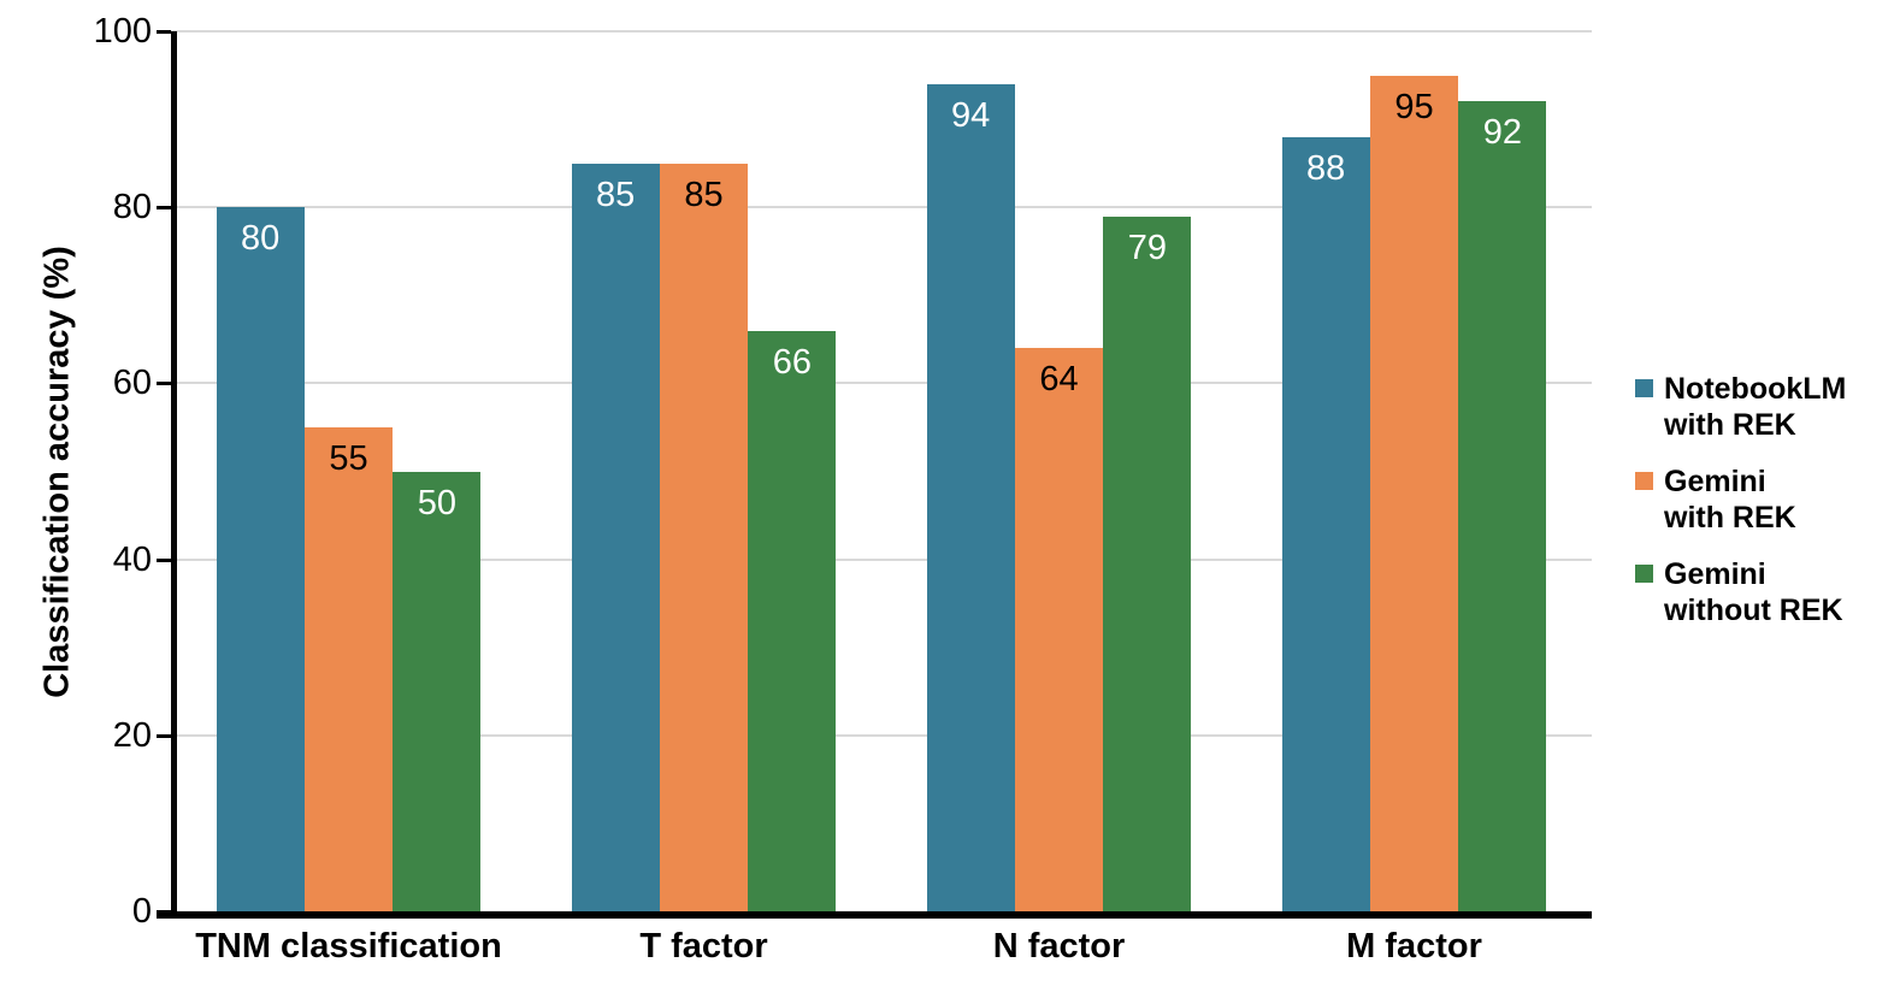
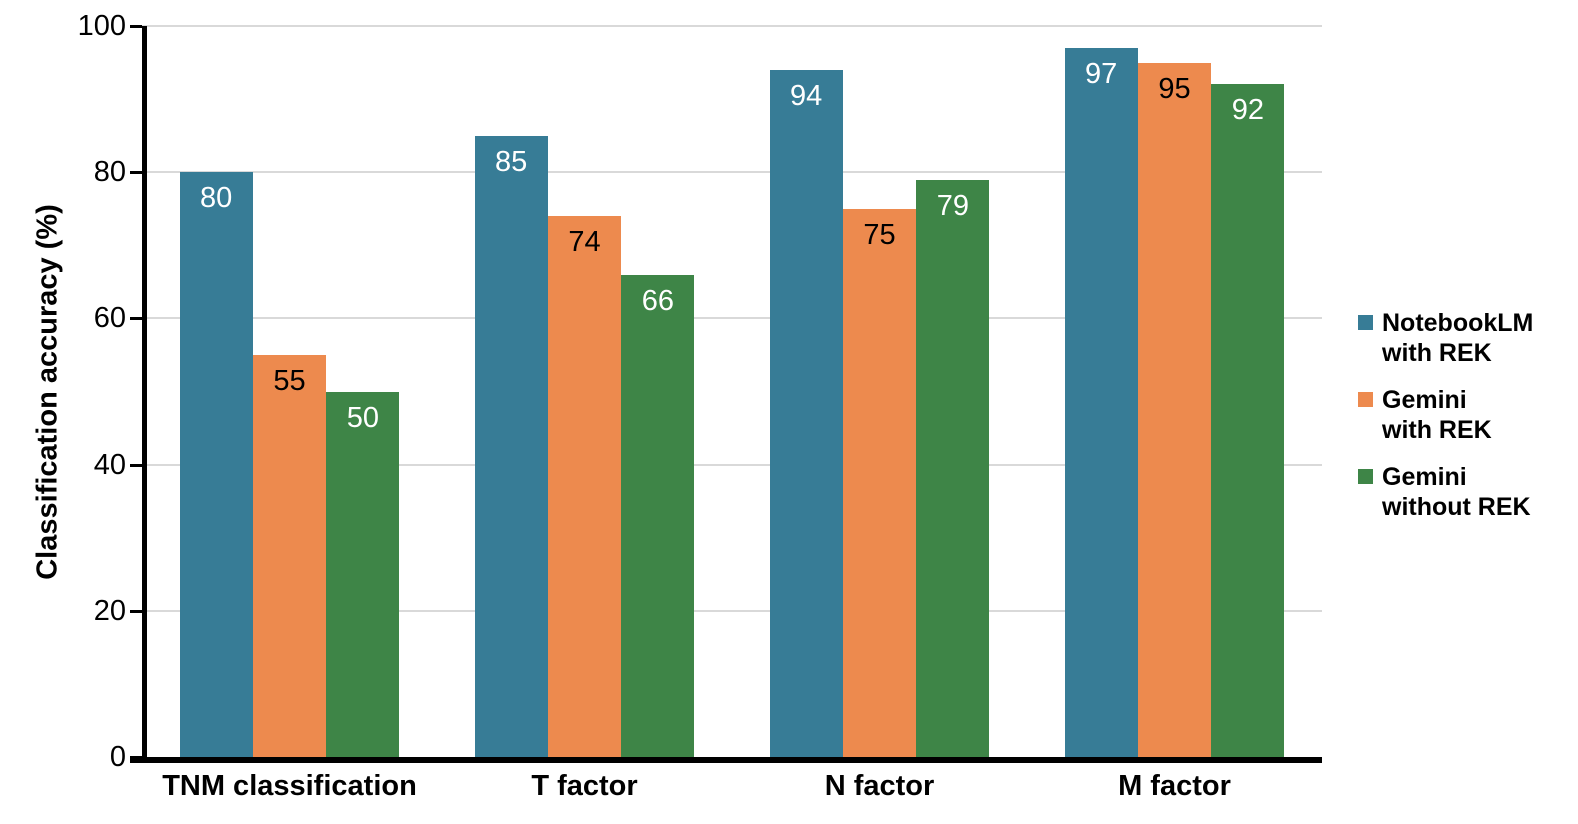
Gemini with REK/T factor: 85 -> 74
Gemini with REK/N factor: 64 -> 75
NotebookLM with REK/M factor: 88 -> 97
